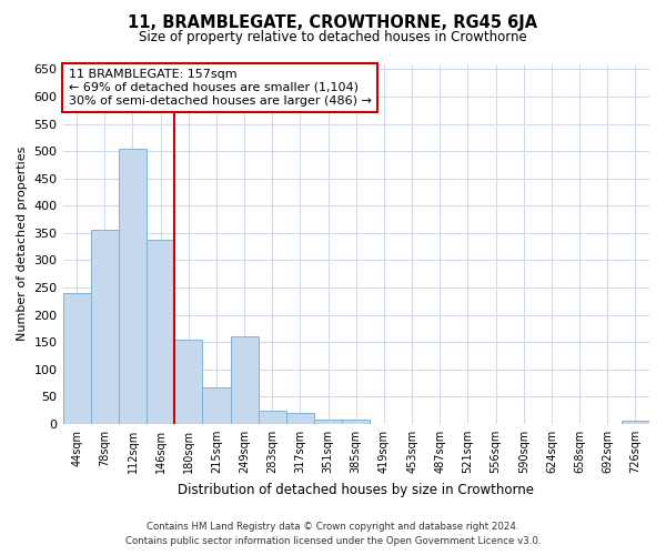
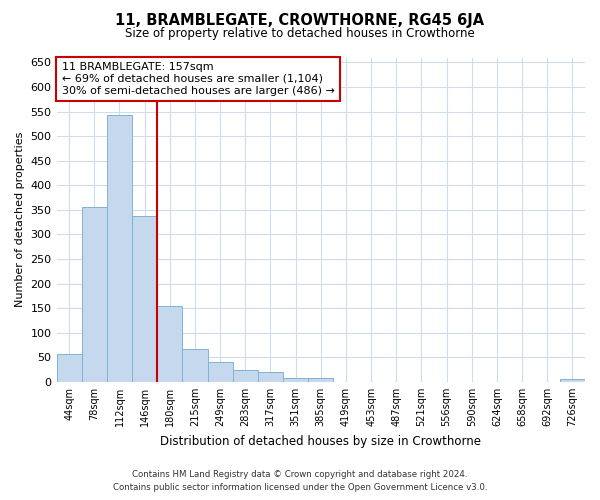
44sqm: 240 -> 57
112sqm: 505 -> 543
249sqm: 160 -> 41
